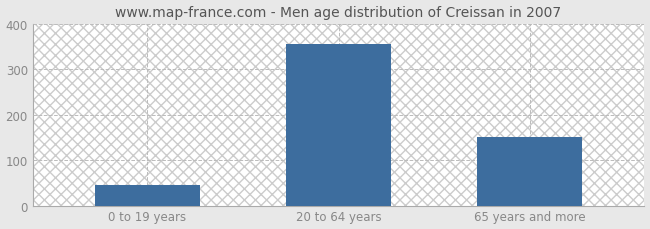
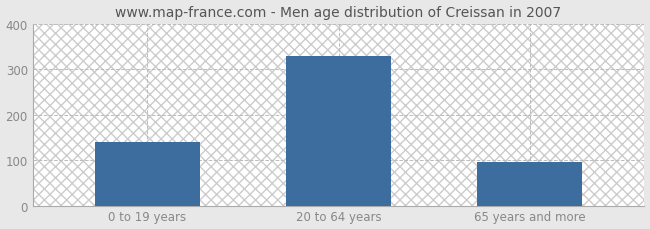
0 to 19 years: 45 -> 140
20 to 64 years: 355 -> 330
65 years and more: 150 -> 96
